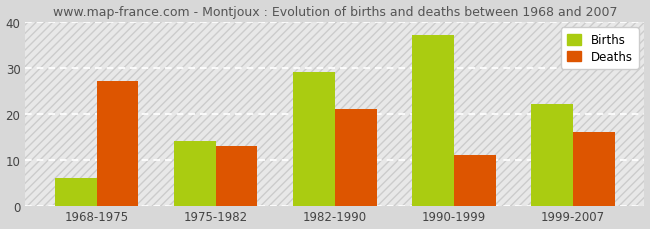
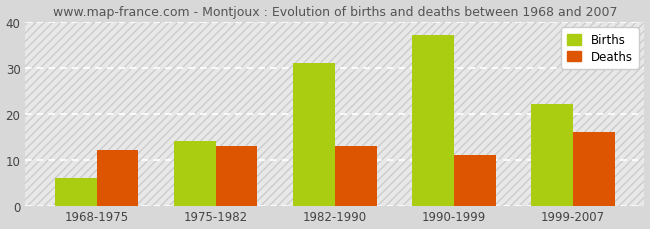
Deaths/1968-1975: 27 -> 12
Births/1982-1990: 29 -> 31
Deaths/1982-1990: 21 -> 13
